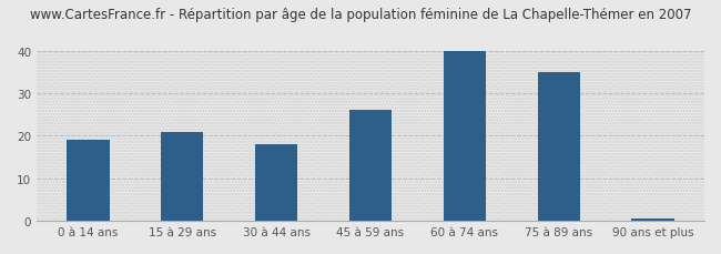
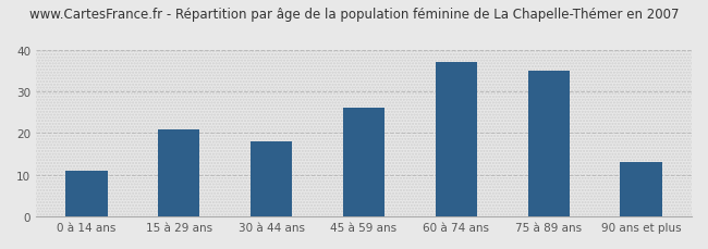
0 à 14 ans: 19.0 -> 11.0
60 à 74 ans: 40.0 -> 37.0
90 ans et plus: 0.5 -> 13.0
